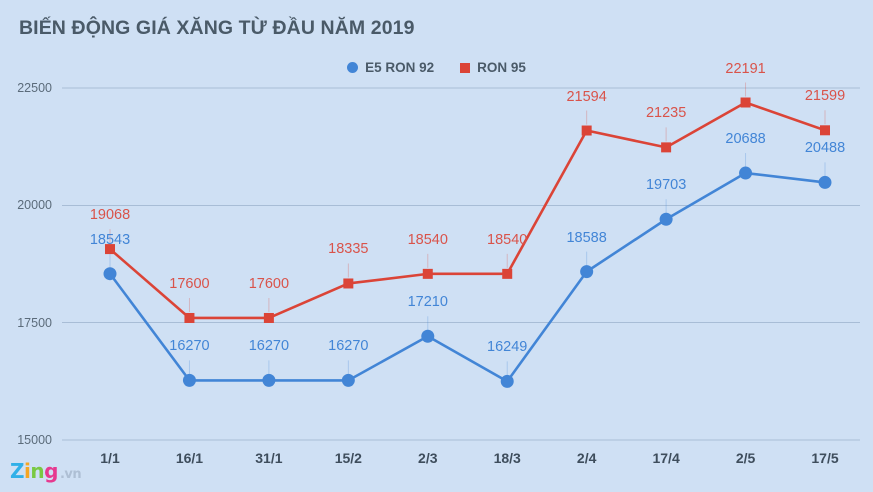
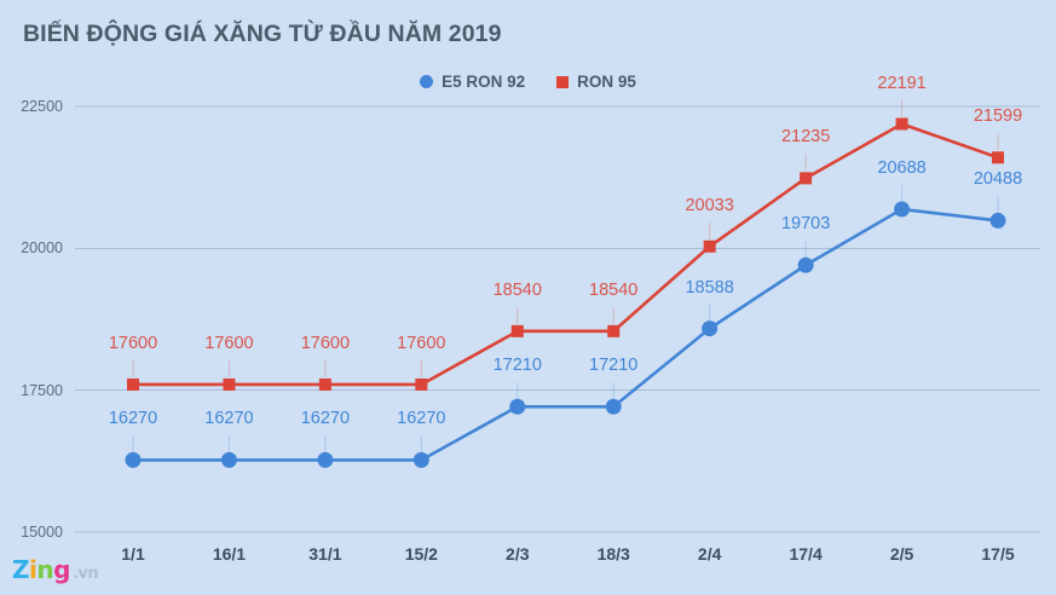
E5 RON 92/1/1: 18543 -> 16270
RON 95/1/1: 19068 -> 17600
RON 95/15/2: 18335 -> 17600
E5 RON 92/18/3: 16249 -> 17210
RON 95/2/4: 21594 -> 20033
